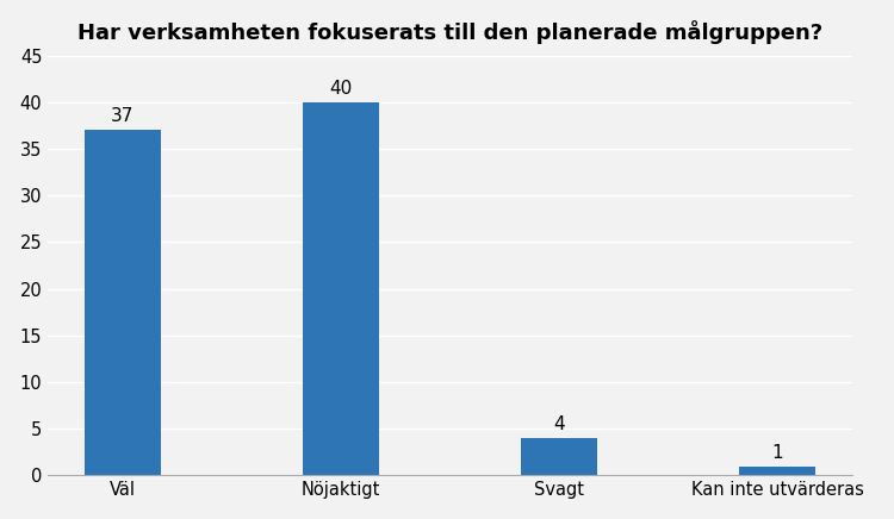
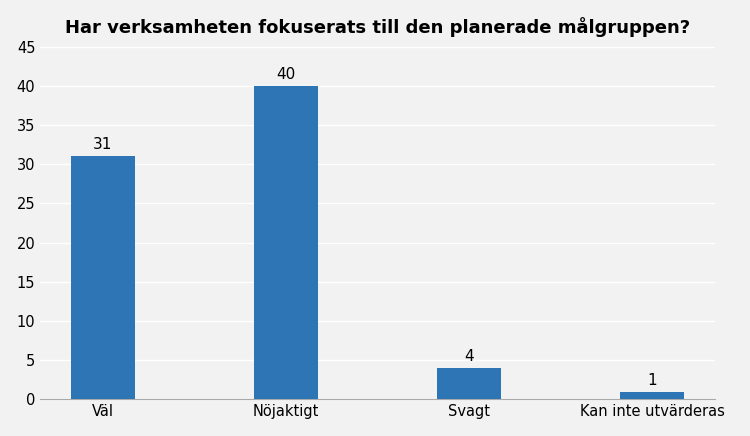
Väl: 37 -> 31
